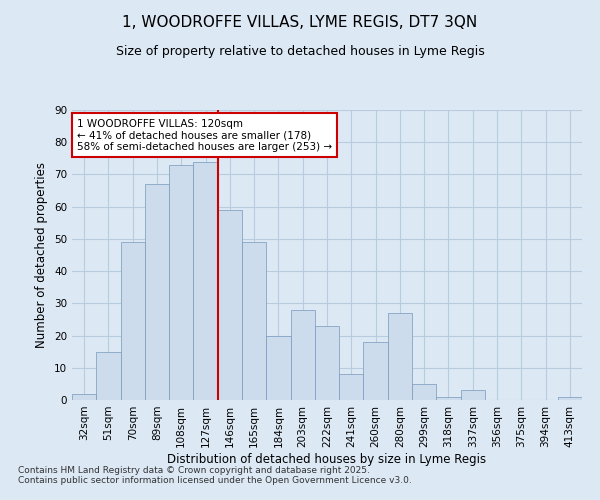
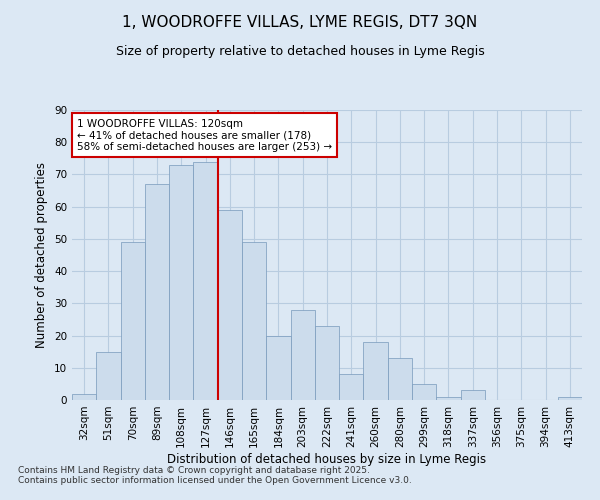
280sqm: 27 -> 13
